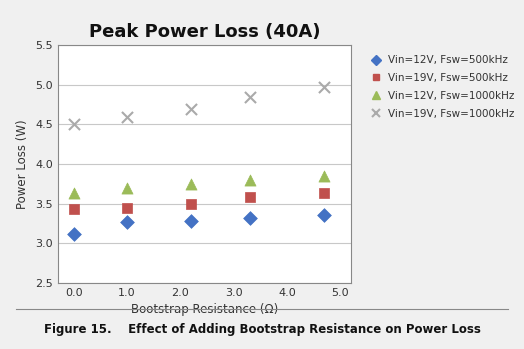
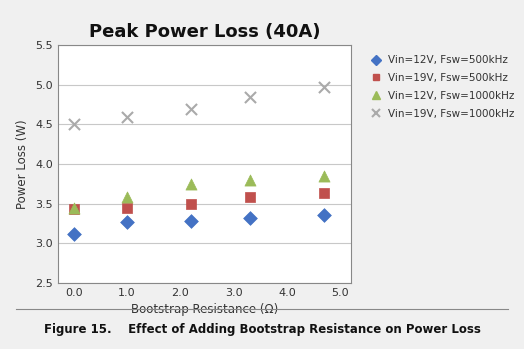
Vin=12V, Fsw=1000kHz/0.0: 3.63 -> 3.44
Vin=12V, Fsw=1000kHz/1.0: 3.70 -> 3.58
